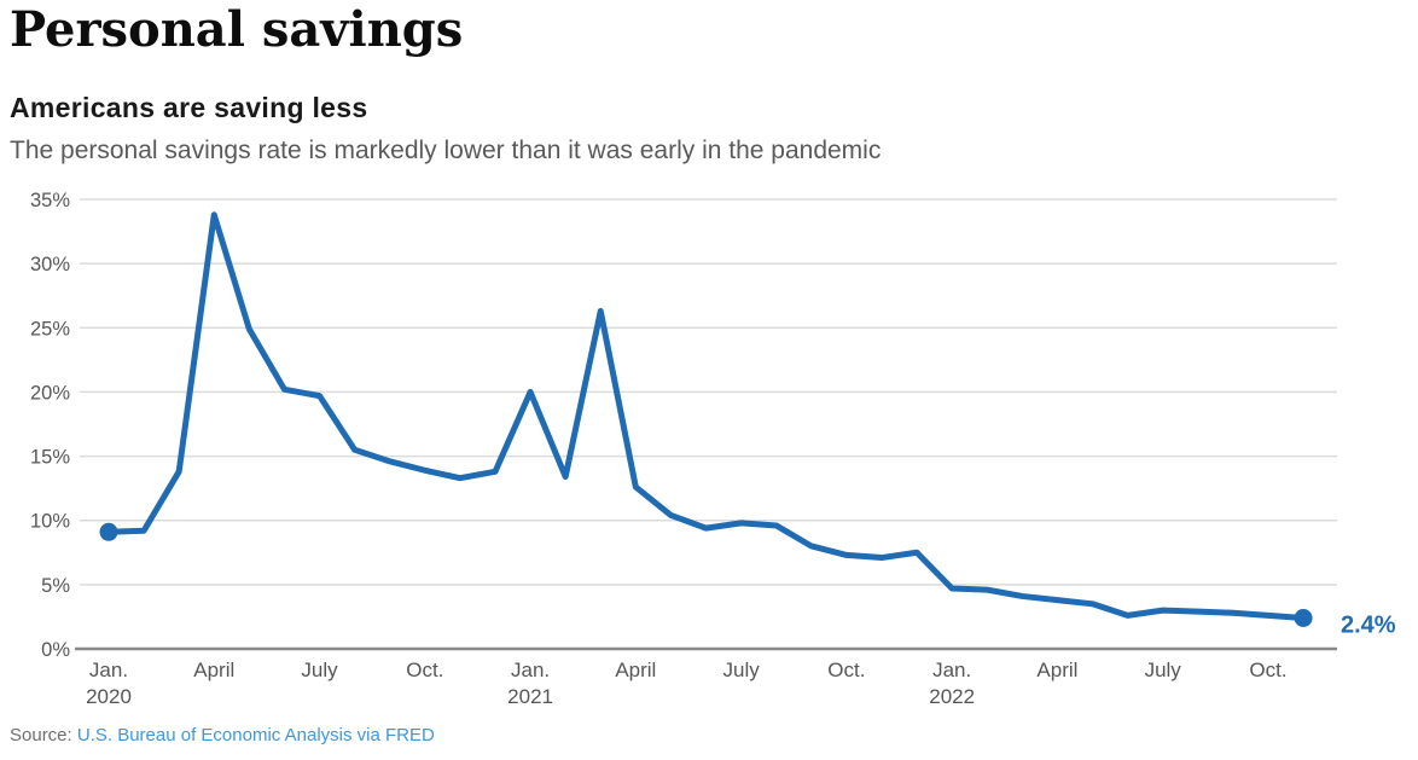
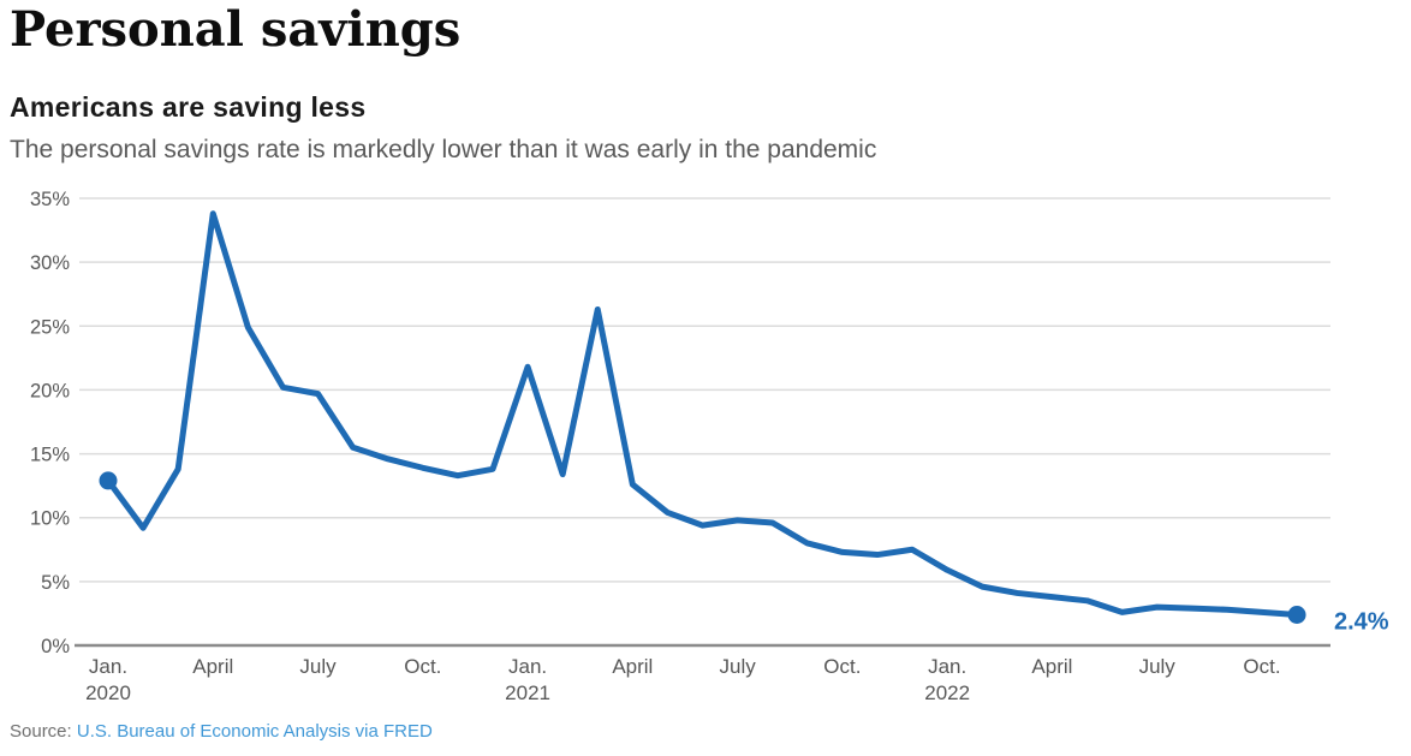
Jan. 2020: 9.1% -> 12.9%
Jan. 2021: 20.0% -> 21.8%
Jan. 2022: 4.7% -> 5.9%
